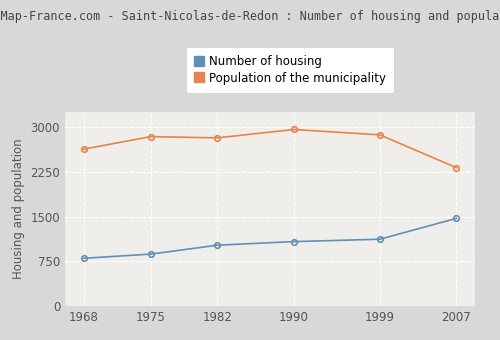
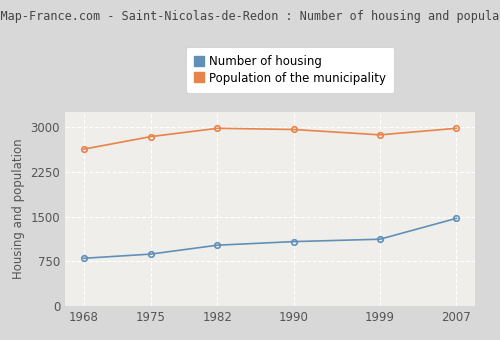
Population of the municipality/1982: 2820 -> 2980
Population of the municipality/2007: 2320 -> 2980
